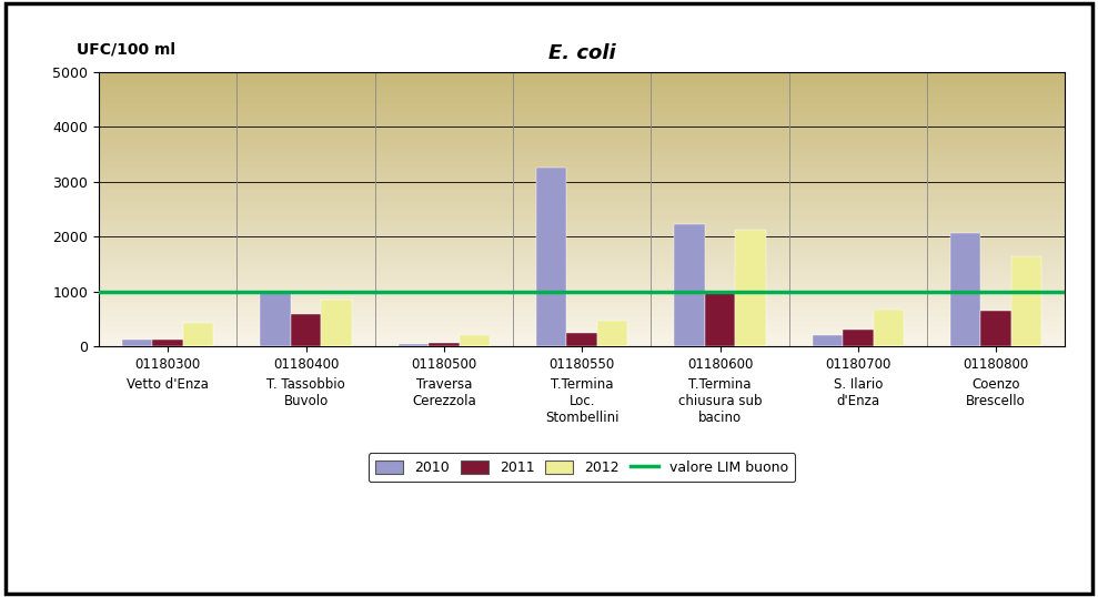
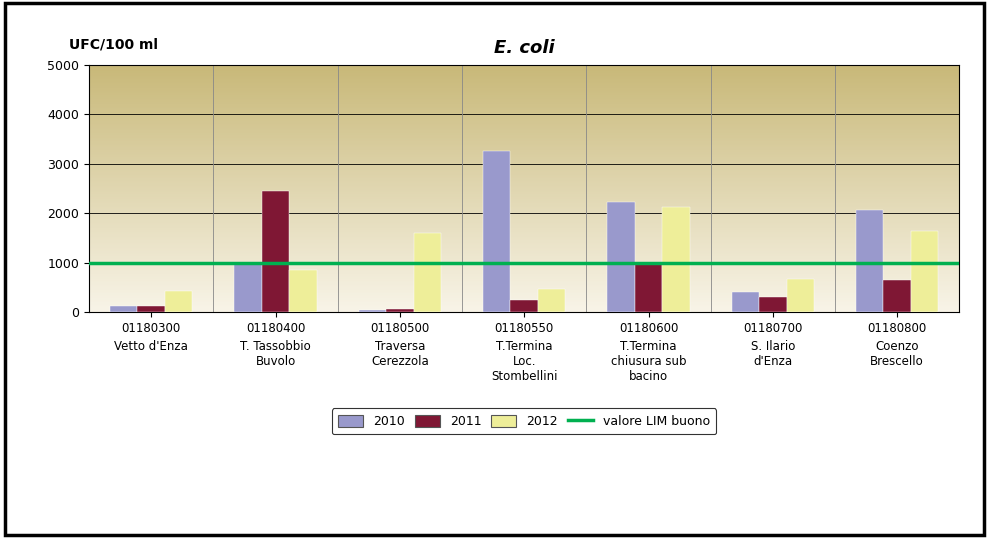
2011/01180400: 580 -> 2450
2012/01180500: 200 -> 1600
2010/01180700: 200 -> 400
